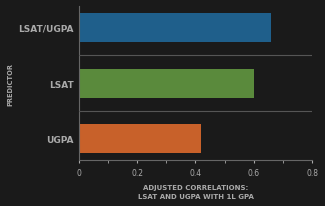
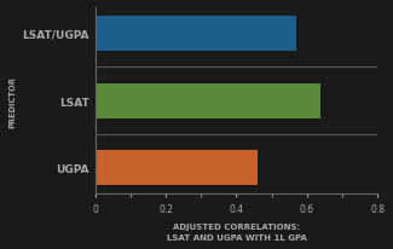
LSAT/UGPA: 0.66 -> 0.57
LSAT: 0.60 -> 0.64
UGPA: 0.42 -> 0.46
